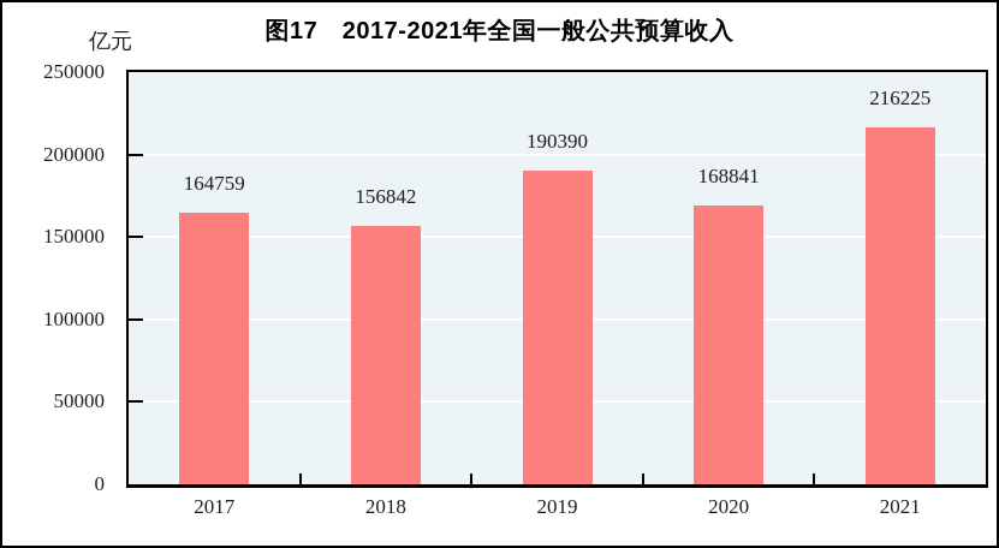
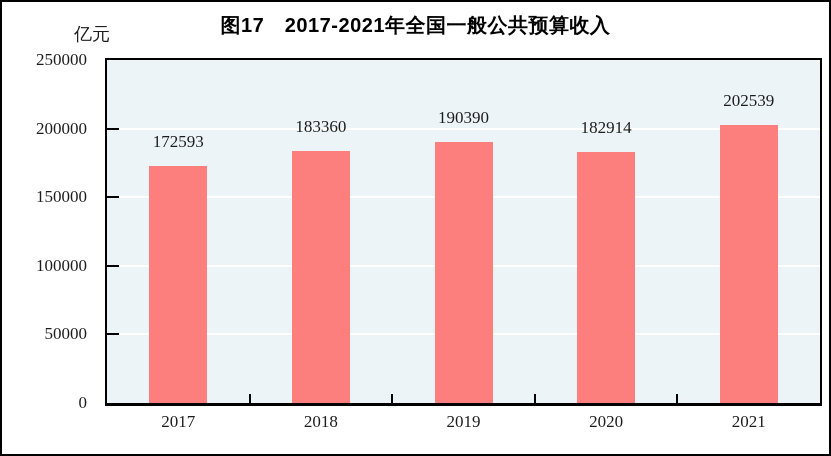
2017: 164759 -> 172593
2018: 156842 -> 183360
2020: 168841 -> 182914
2021: 216225 -> 202539
